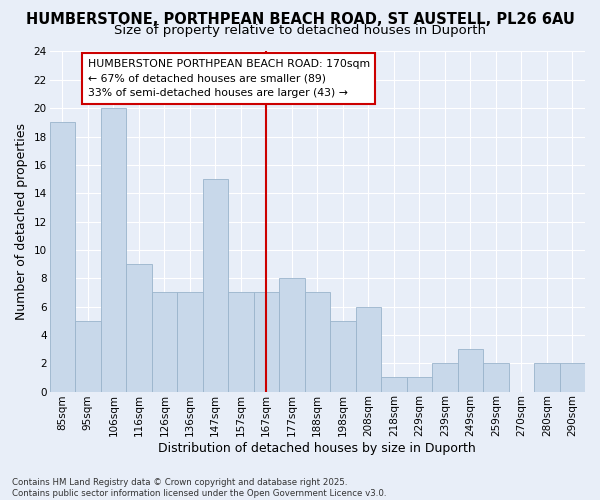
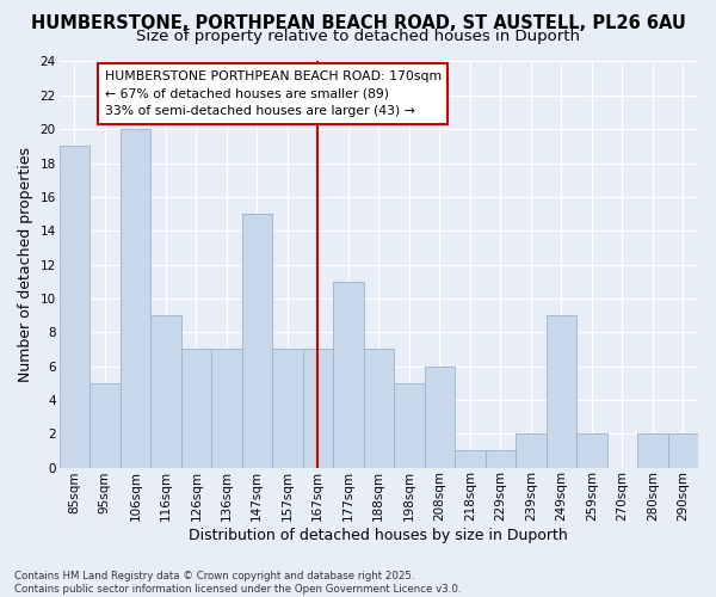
177sqm: 8 -> 11
249sqm: 3 -> 9
